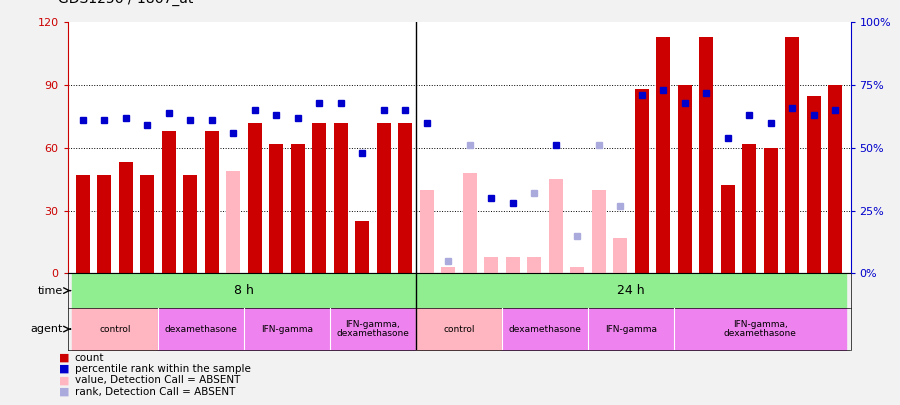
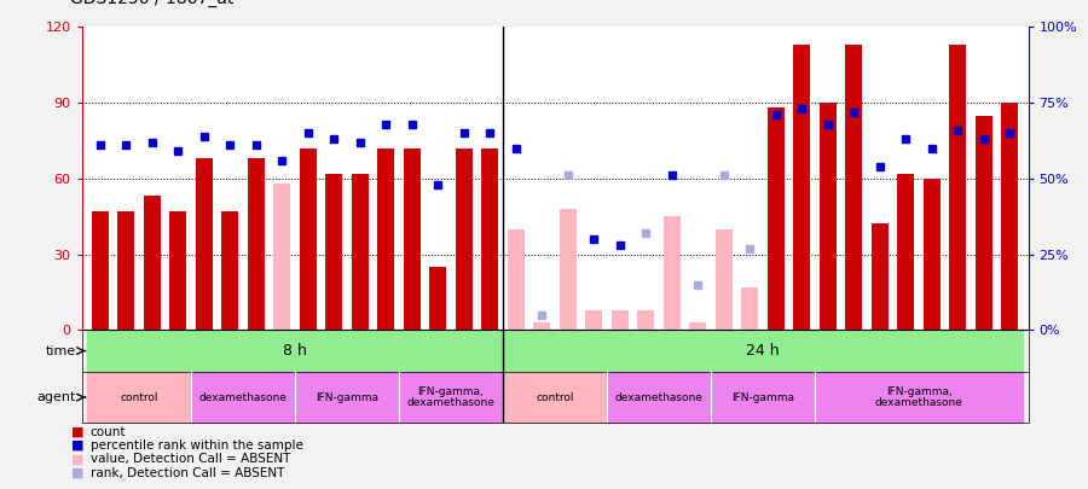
GSM31701: 49 -> 58
